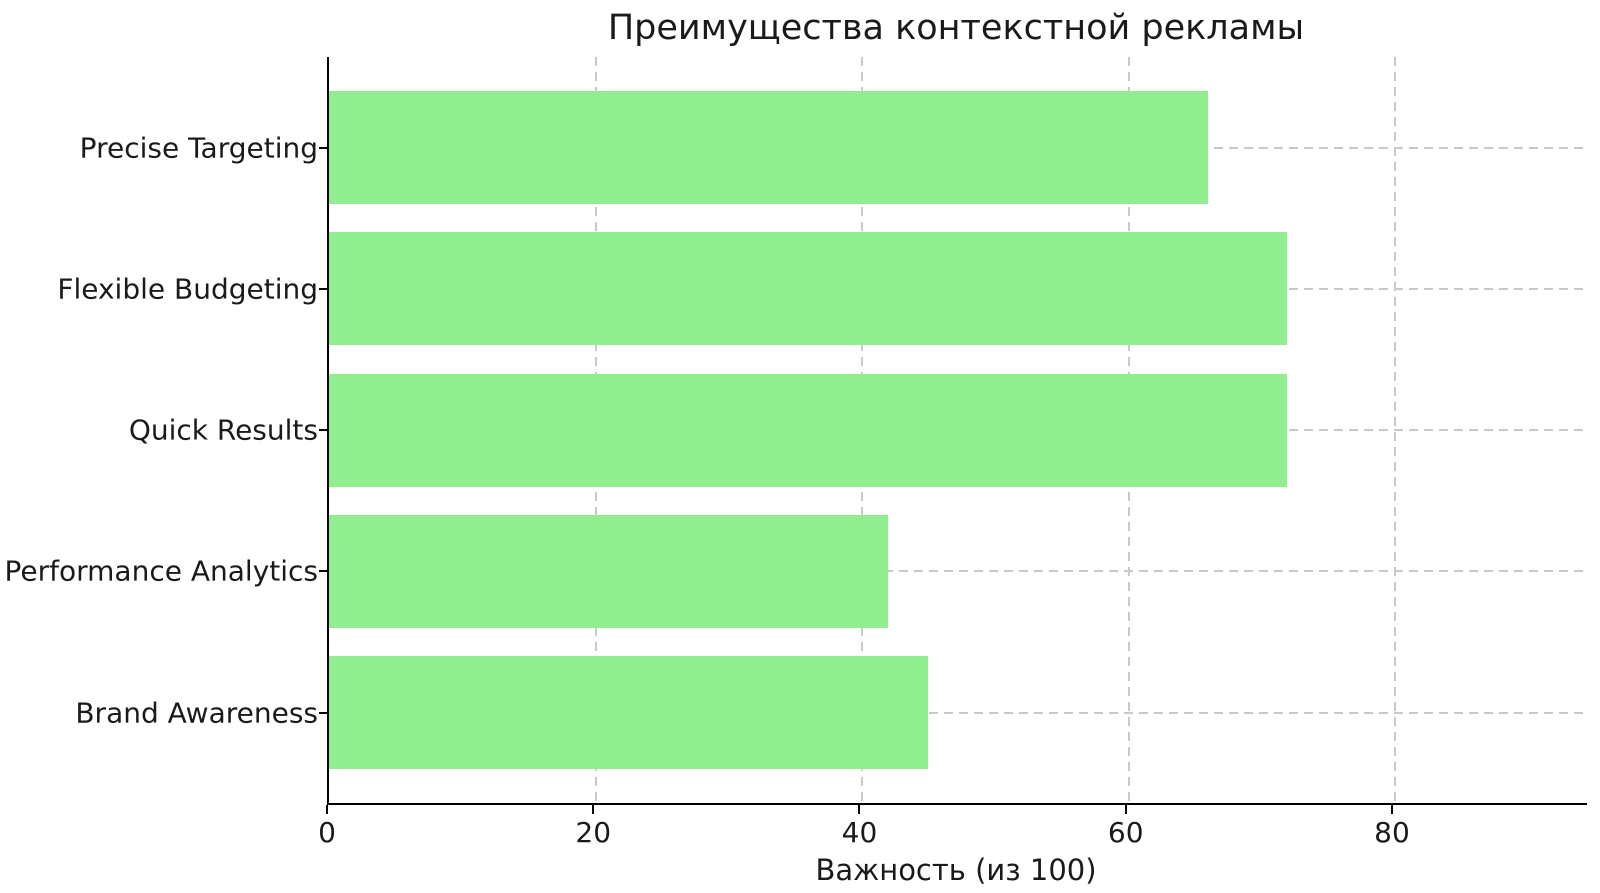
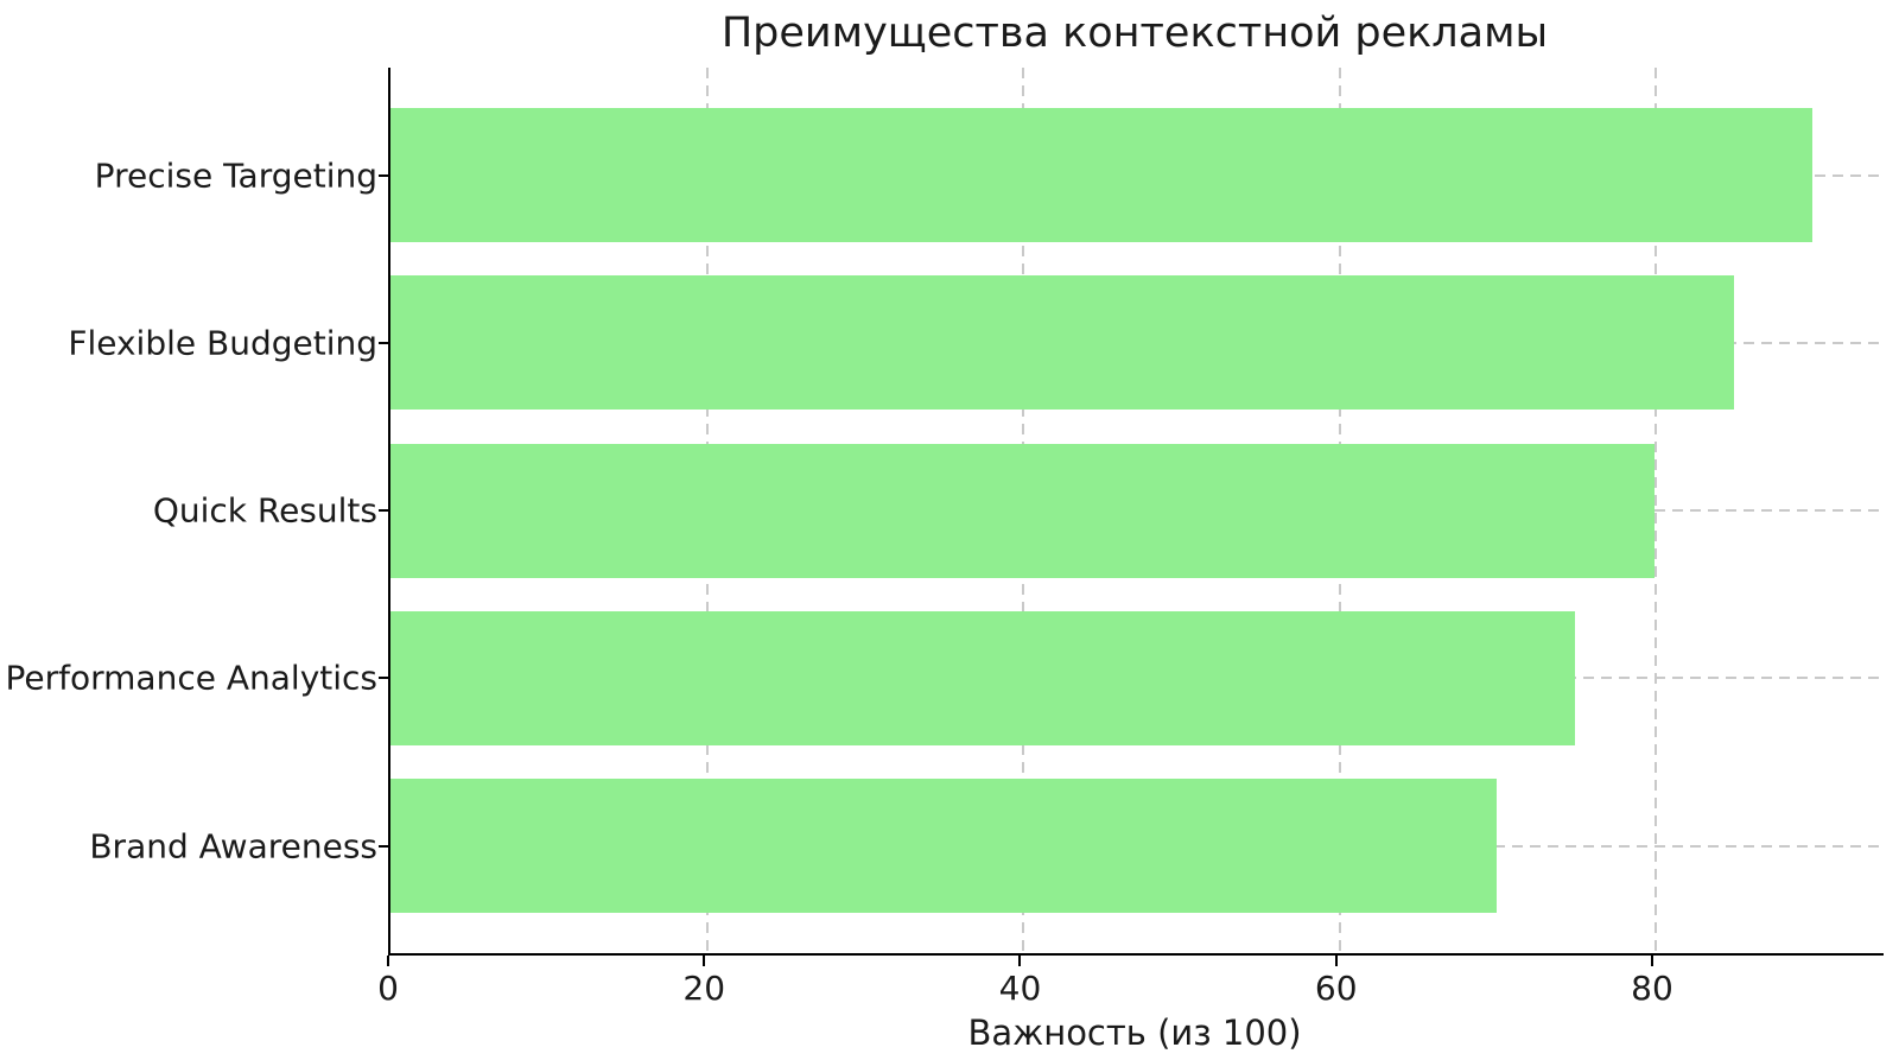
Precise Targeting: 66 -> 90
Flexible Budgeting: 72 -> 85
Quick Results: 72 -> 80
Performance Analytics: 42 -> 75
Brand Awareness: 45 -> 70
